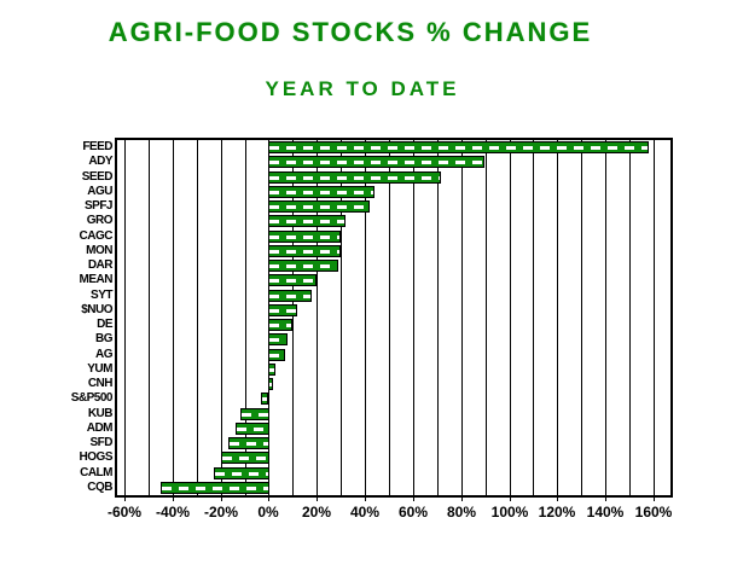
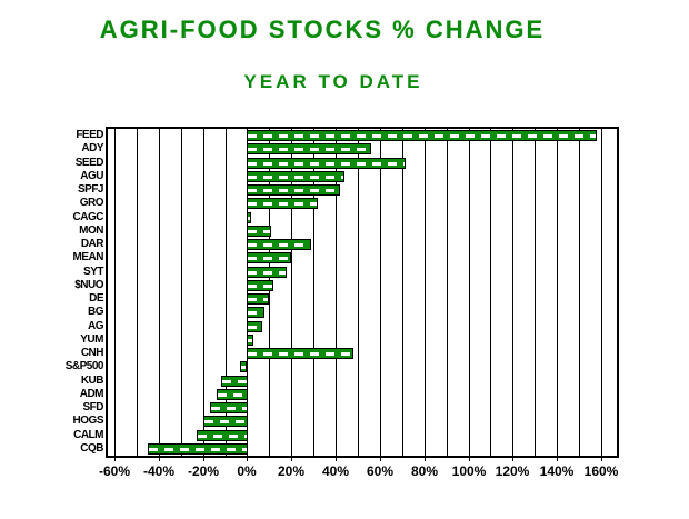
ADY: 90% -> 56%
CAGC: 30% -> 2%
MON: 30% -> 11%
CNH: 2% -> 48%
